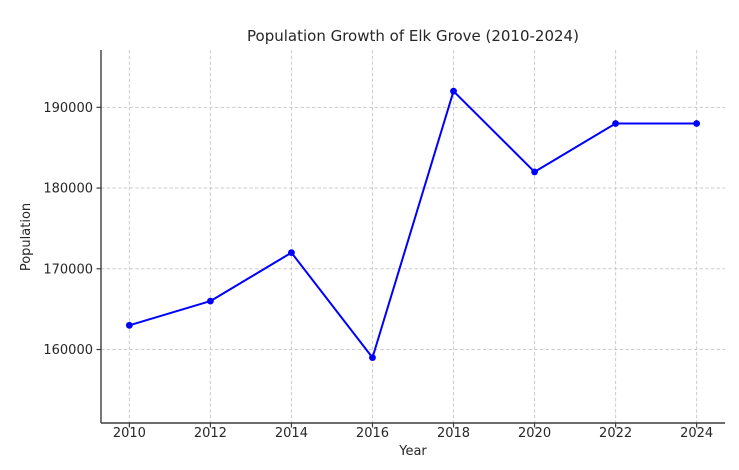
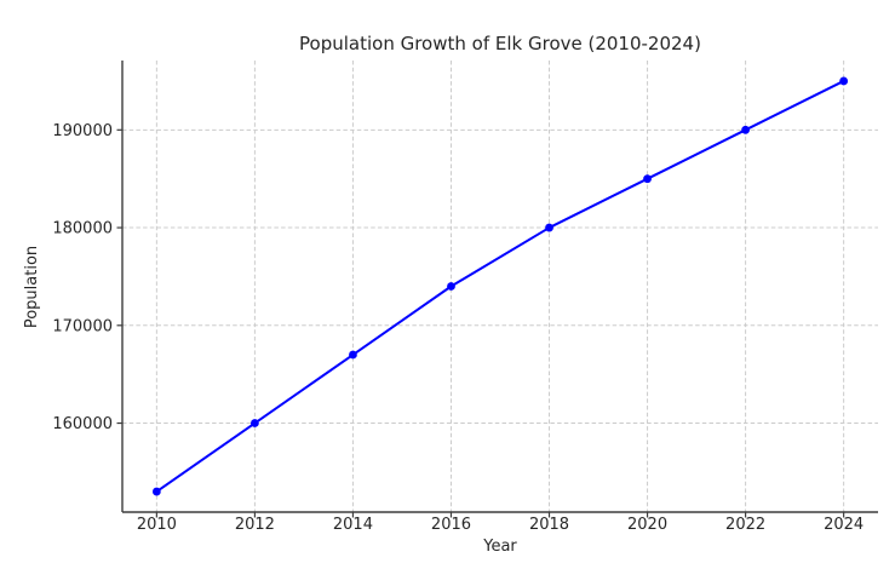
2010: 163000 -> 153000
2012: 166000 -> 160000
2014: 172000 -> 167000
2016: 159000 -> 174000
2018: 192000 -> 180000
2020: 182000 -> 185000
2022: 188000 -> 190000
2024: 188000 -> 195000
